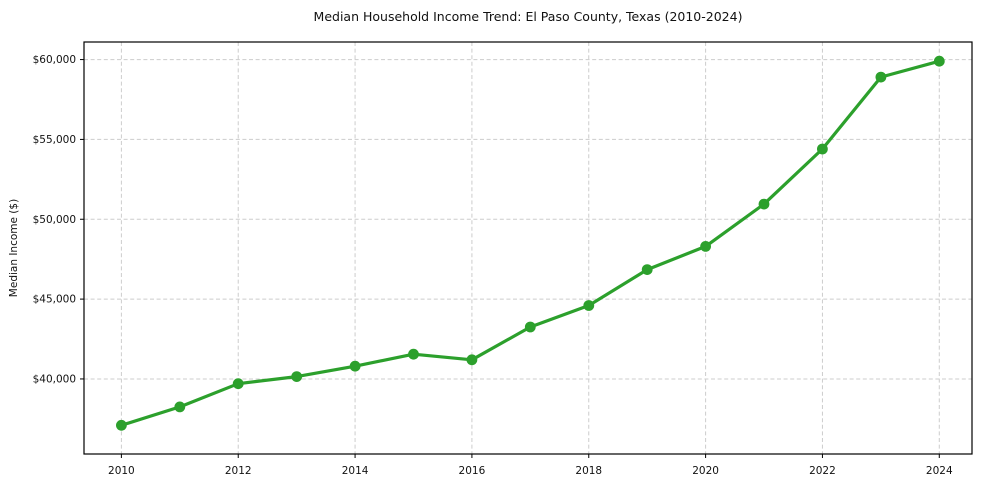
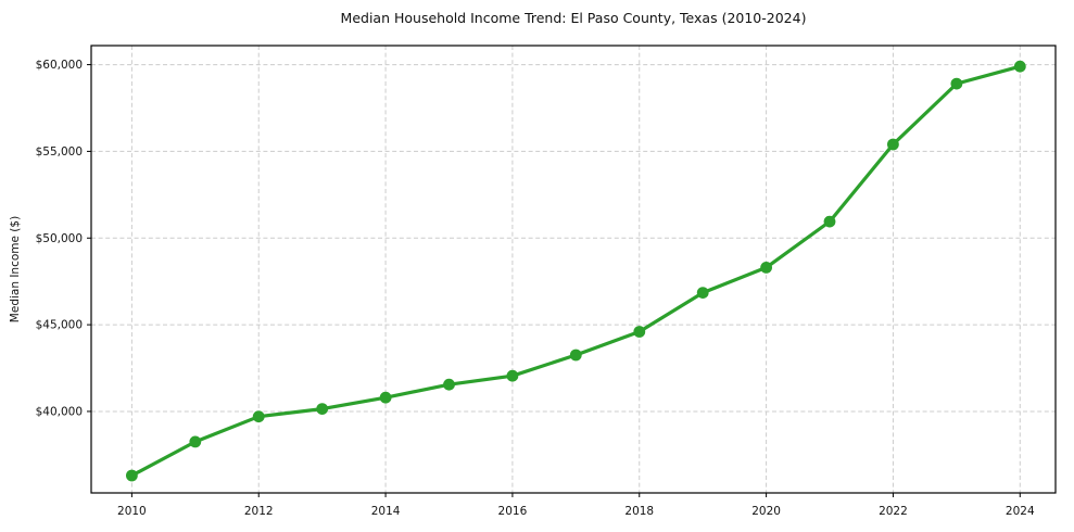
2010: $37100 -> $36300
2016: $41200 -> $42000
2022: $54400 -> $55400
